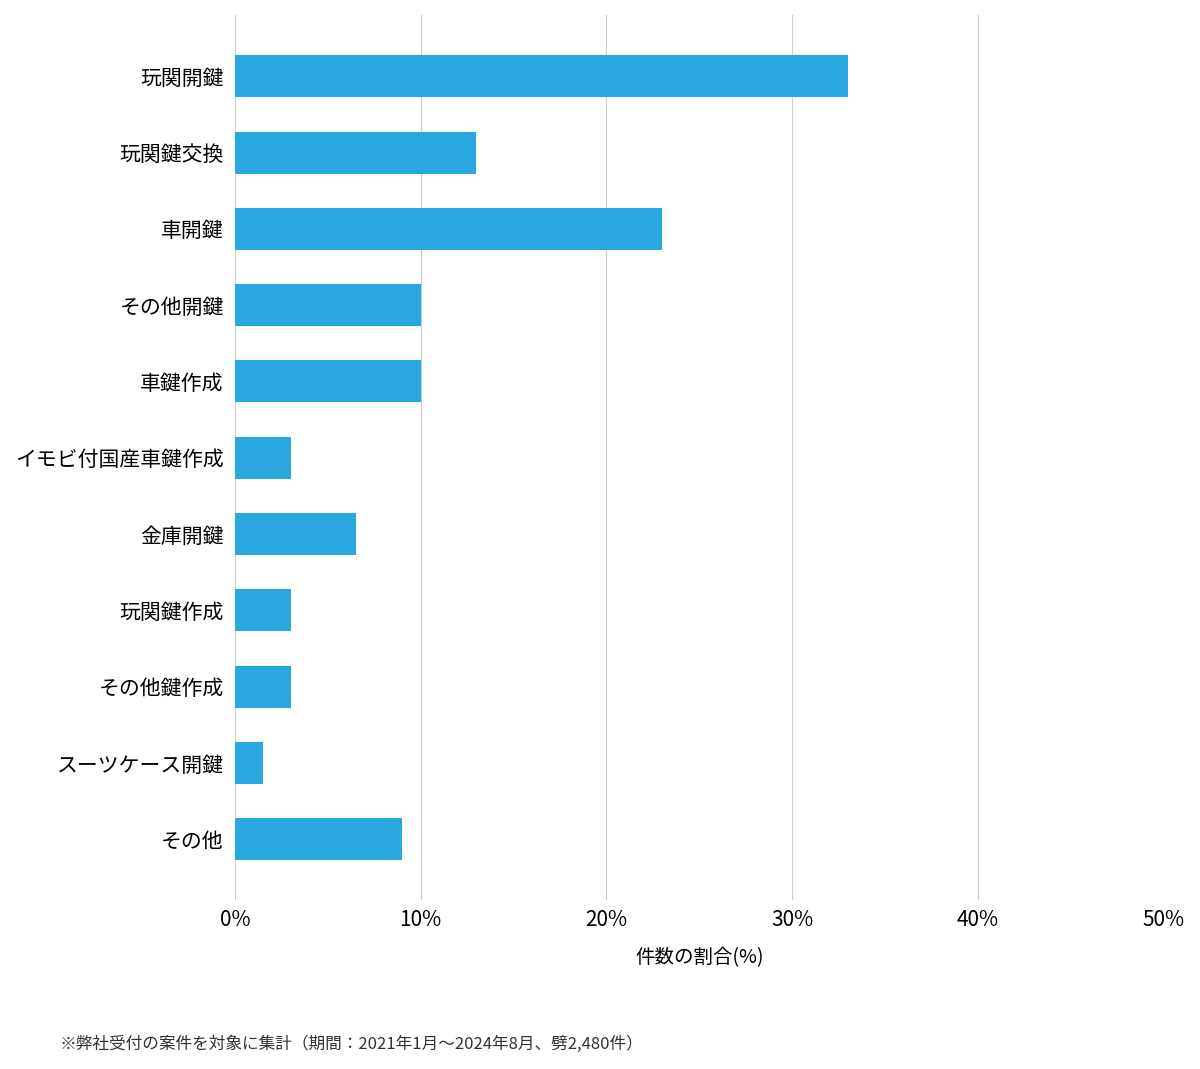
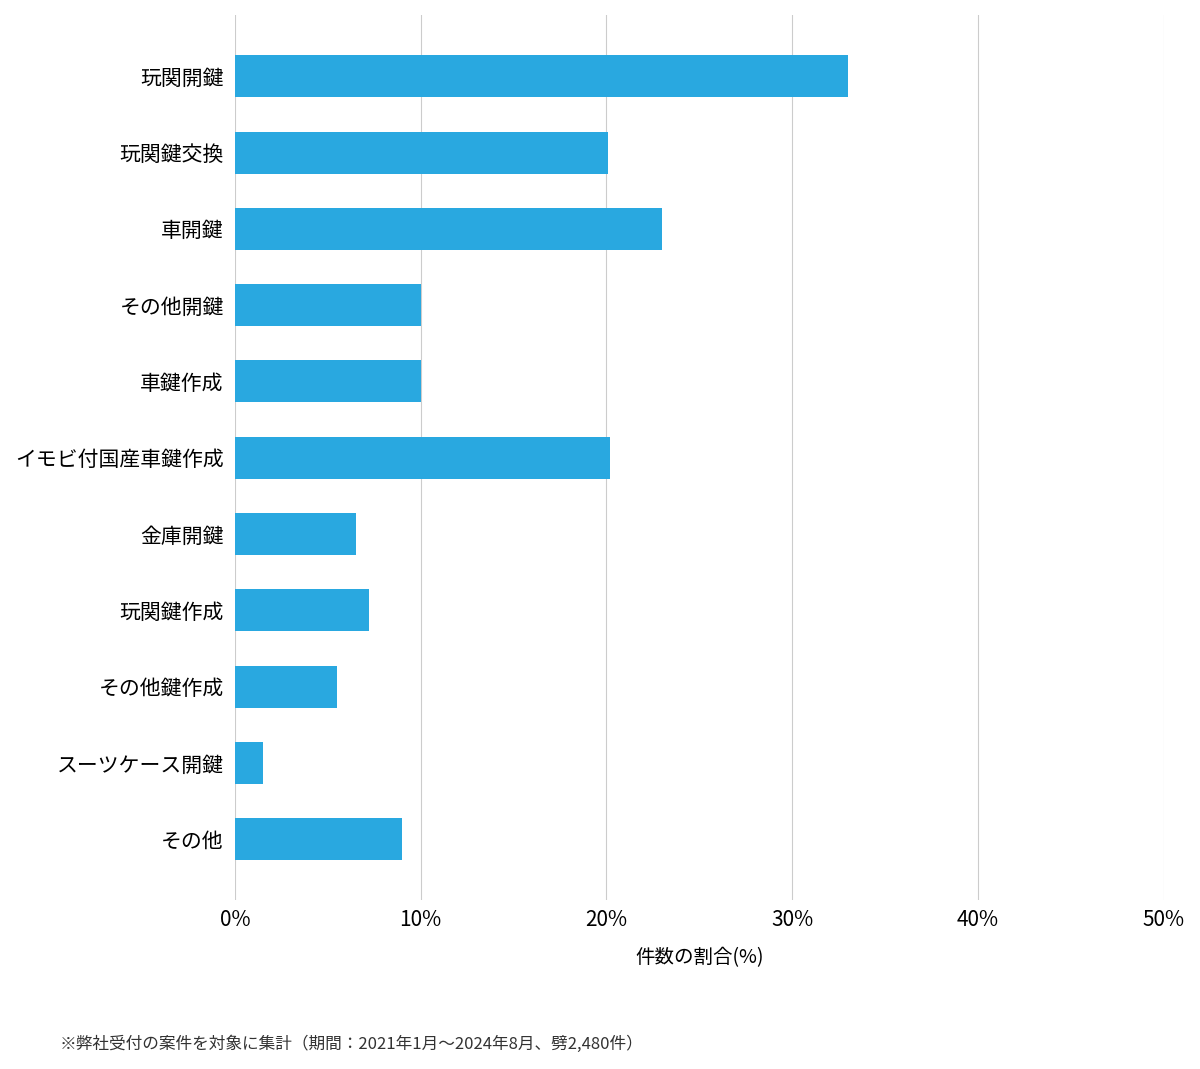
玩関鍵交換: 13.0% -> 20.1%
イモビ付国産車鍵作成: 3.0% -> 20.2%
玩関鍵作成: 3.0% -> 7.2%
その他鍵作成: 3.0% -> 5.5%
